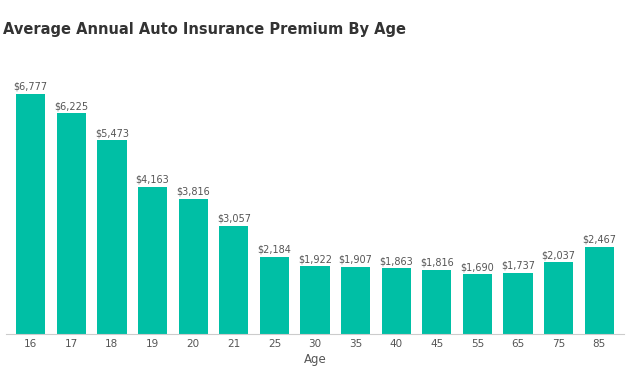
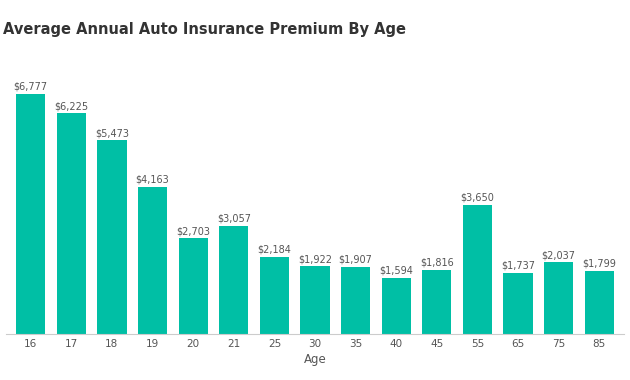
20: $3,816 -> $2,703
40: $1,863 -> $1,594
55: $1,690 -> $3,650
85: $2,467 -> $1,799
